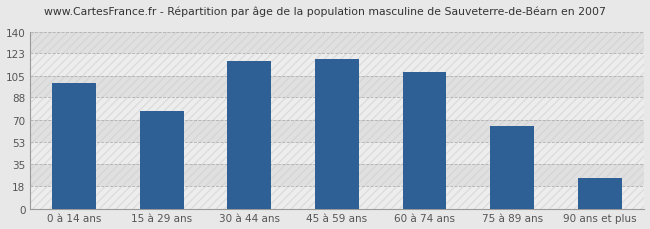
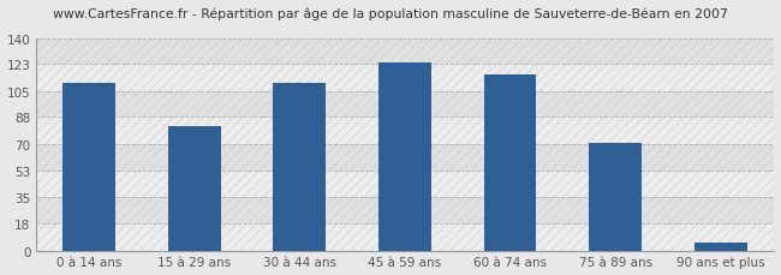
0 à 14 ans: 99 -> 110
15 à 29 ans: 77 -> 82
30 à 44 ans: 117 -> 110
45 à 59 ans: 118 -> 124
60 à 74 ans: 108 -> 116
75 à 89 ans: 65 -> 71
90 ans et plus: 24 -> 5
